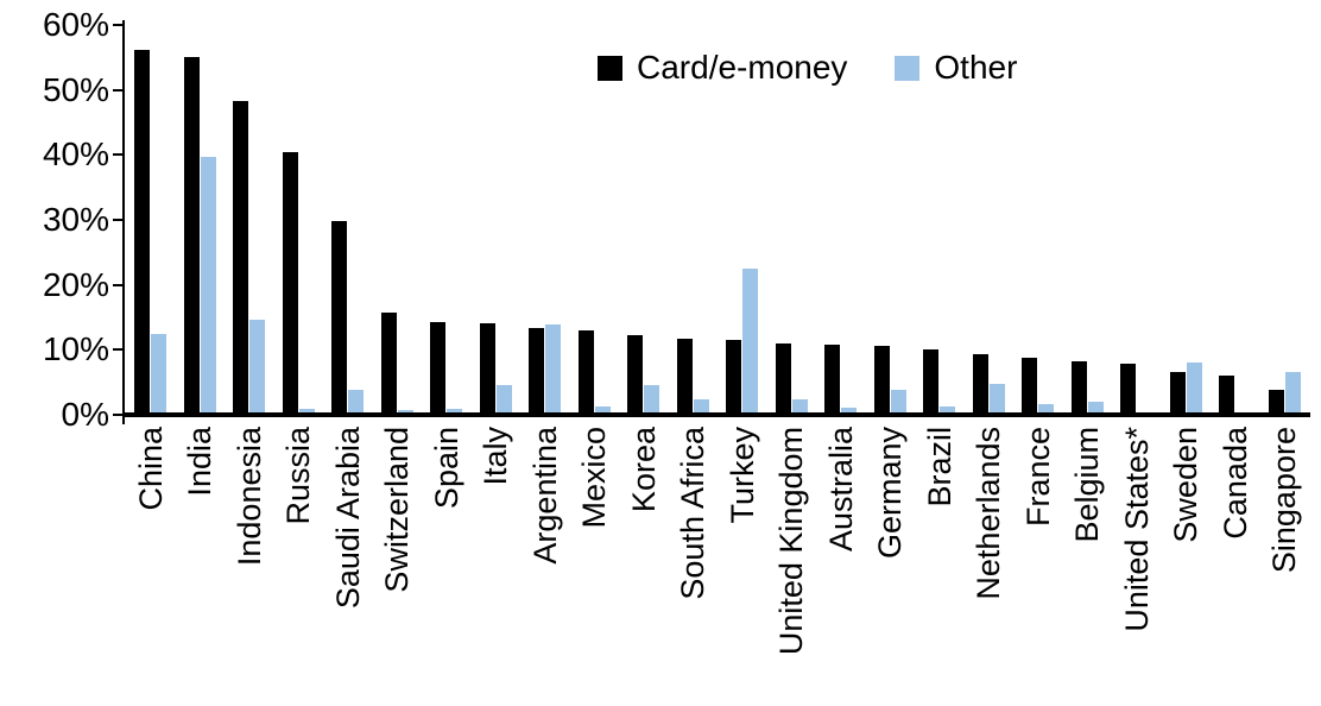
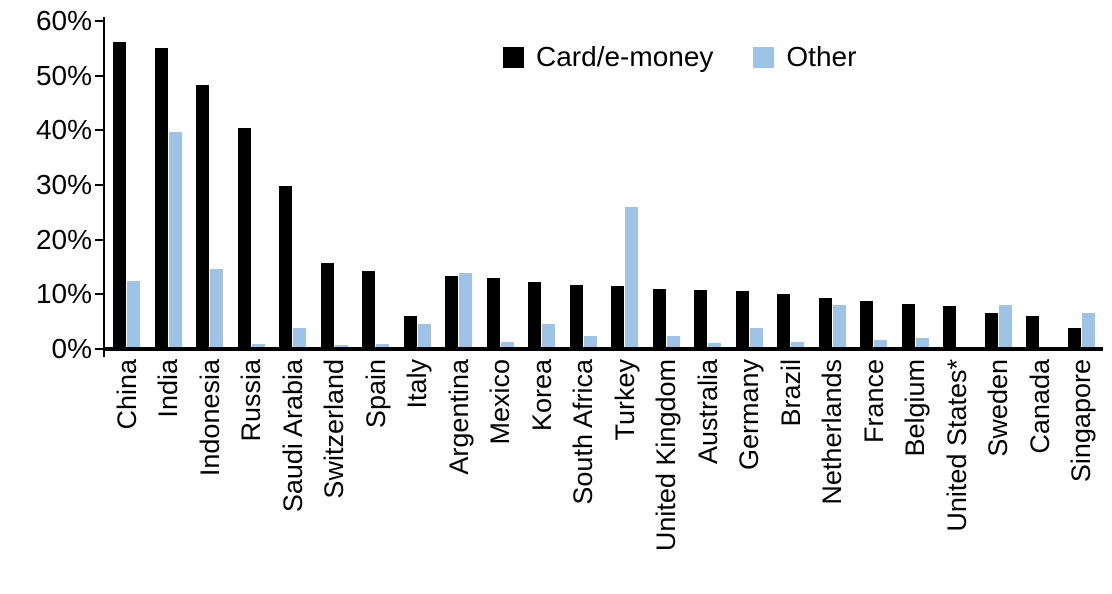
Card/e-money/Italy: 14% -> 6%
Other/Turkey: 22% -> 26%
Other/Netherlands: 5% -> 8%
